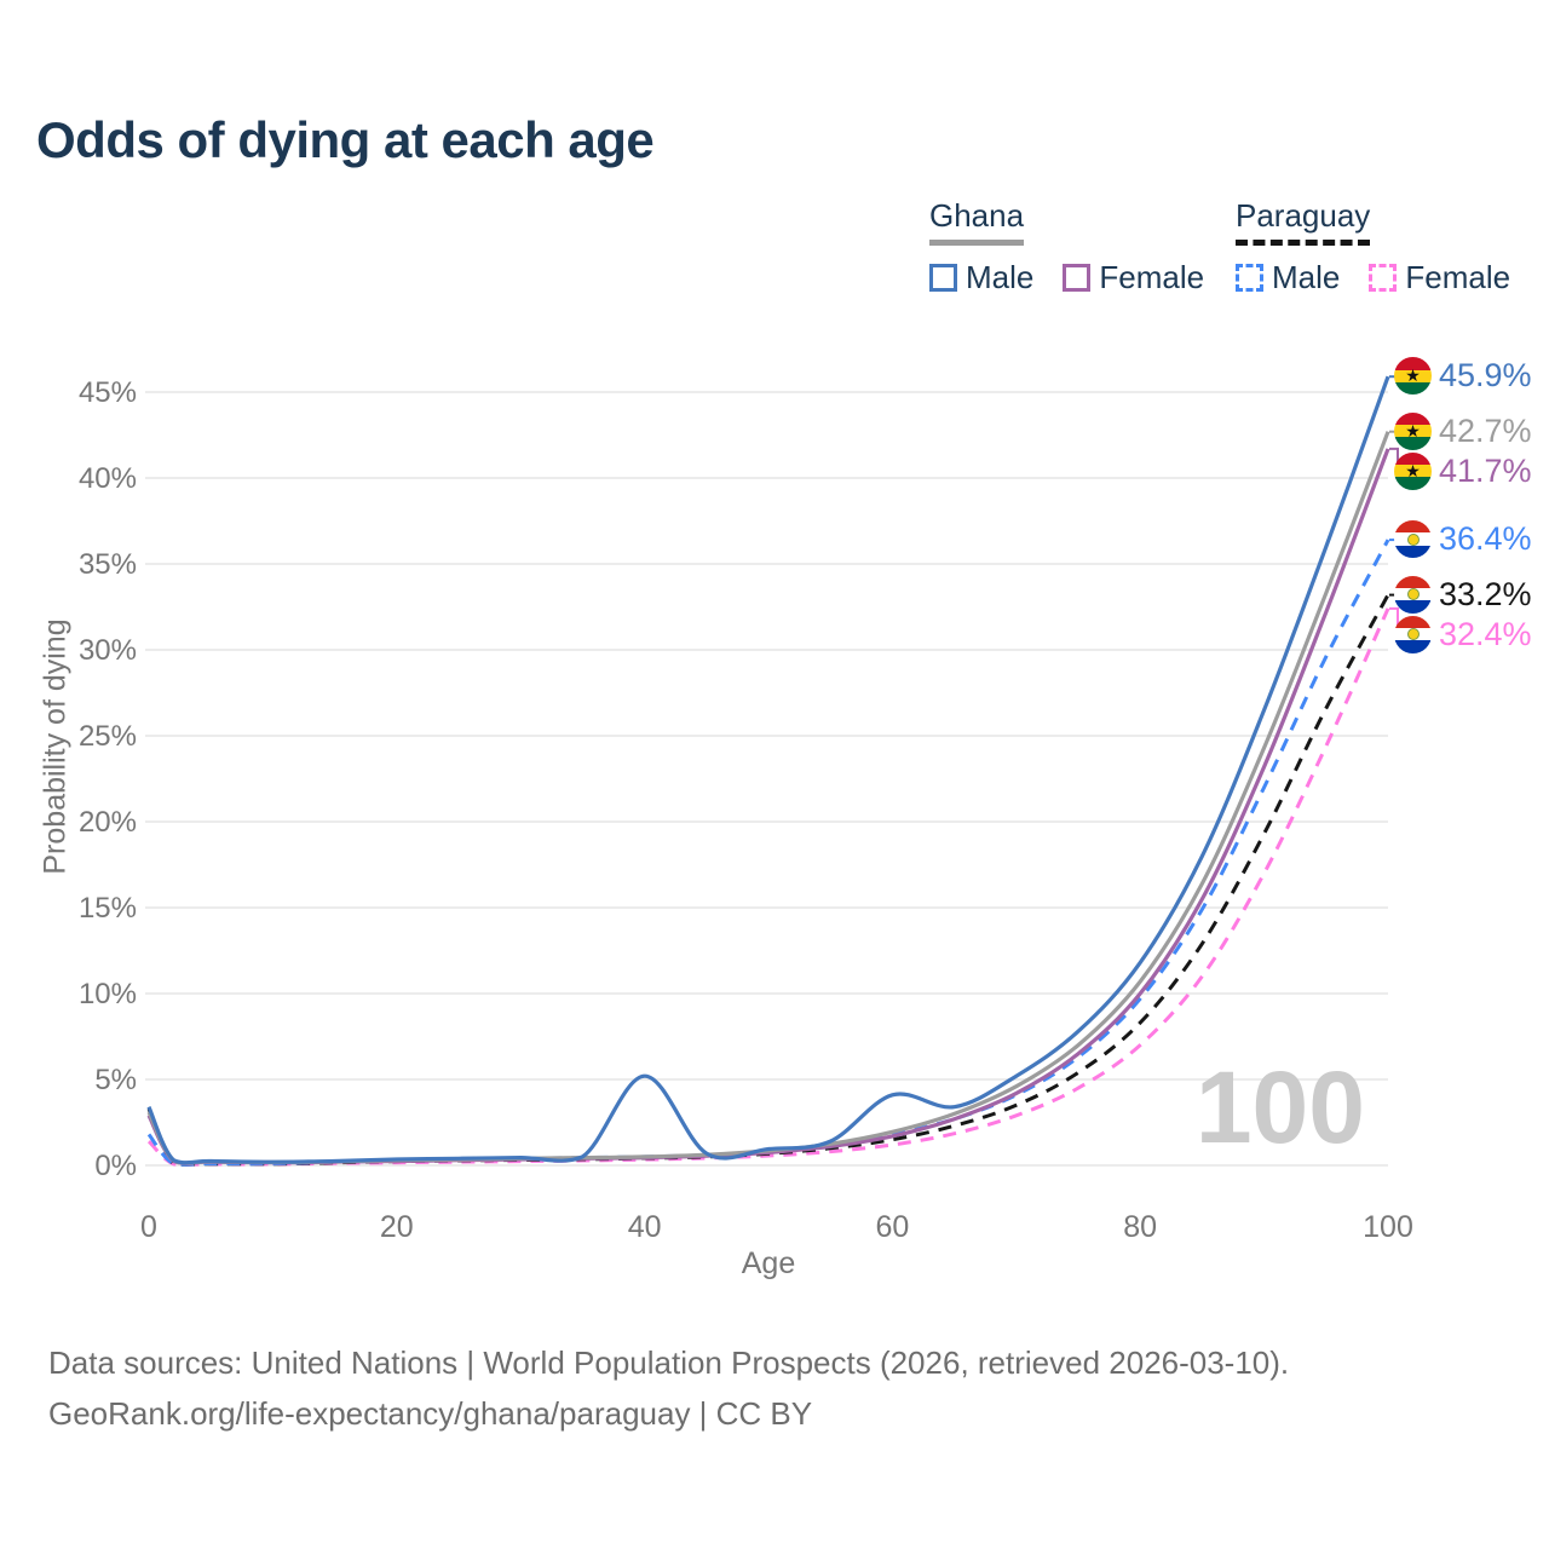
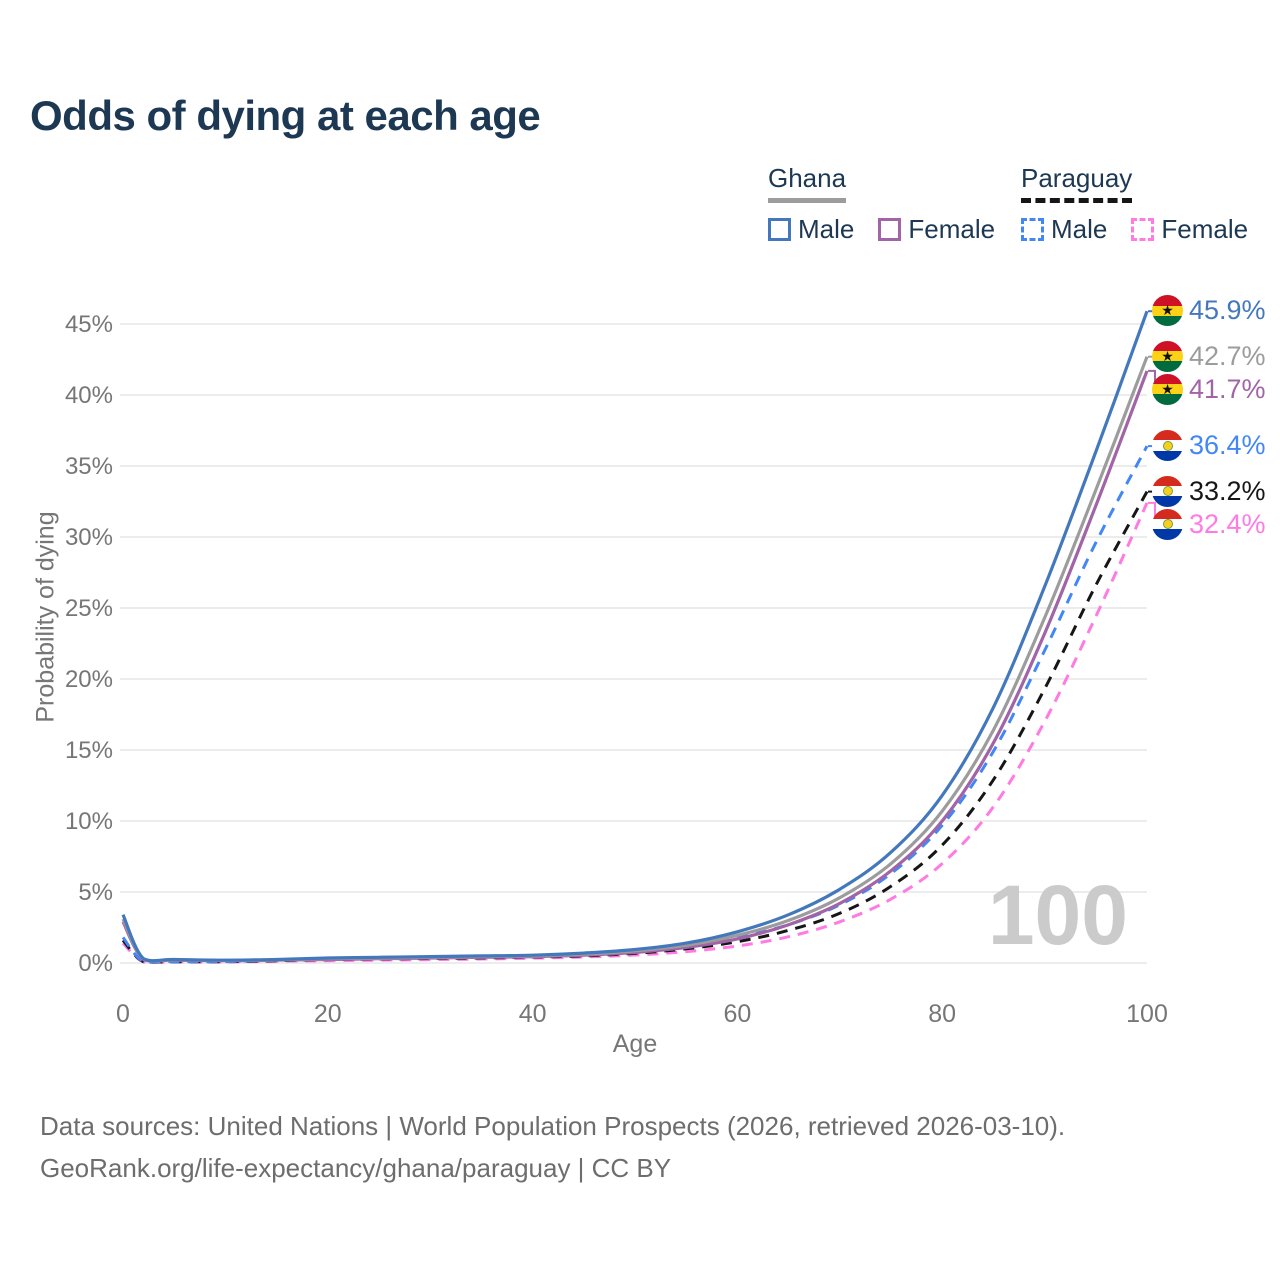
Paraguay/0: 3.3% -> 1.6%
Ghana Male/40: 5.2% -> 0.6%
Ghana Male/60: 4.1% -> 2.2%
